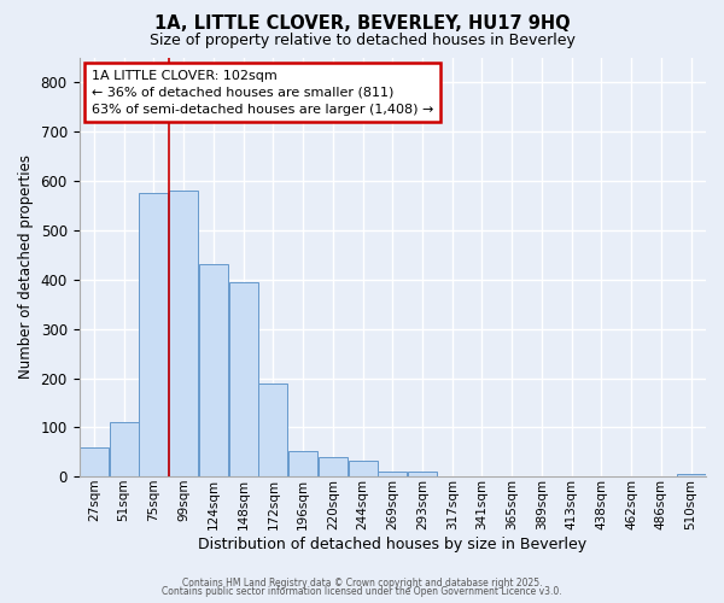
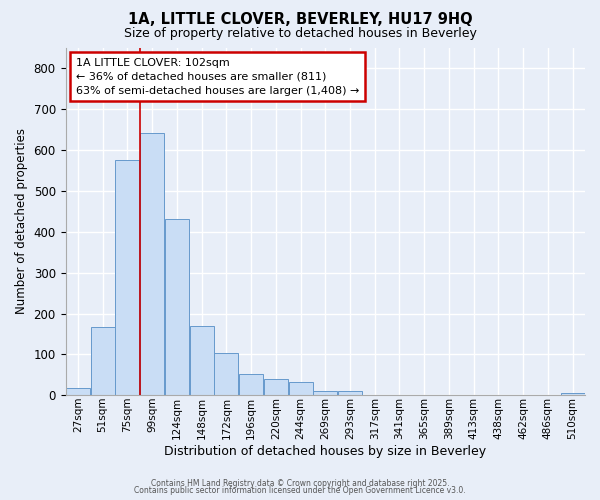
27sqm: 60 -> 18
51sqm: 110 -> 168
99sqm: 580 -> 642
148sqm: 395 -> 170
172sqm: 190 -> 103
